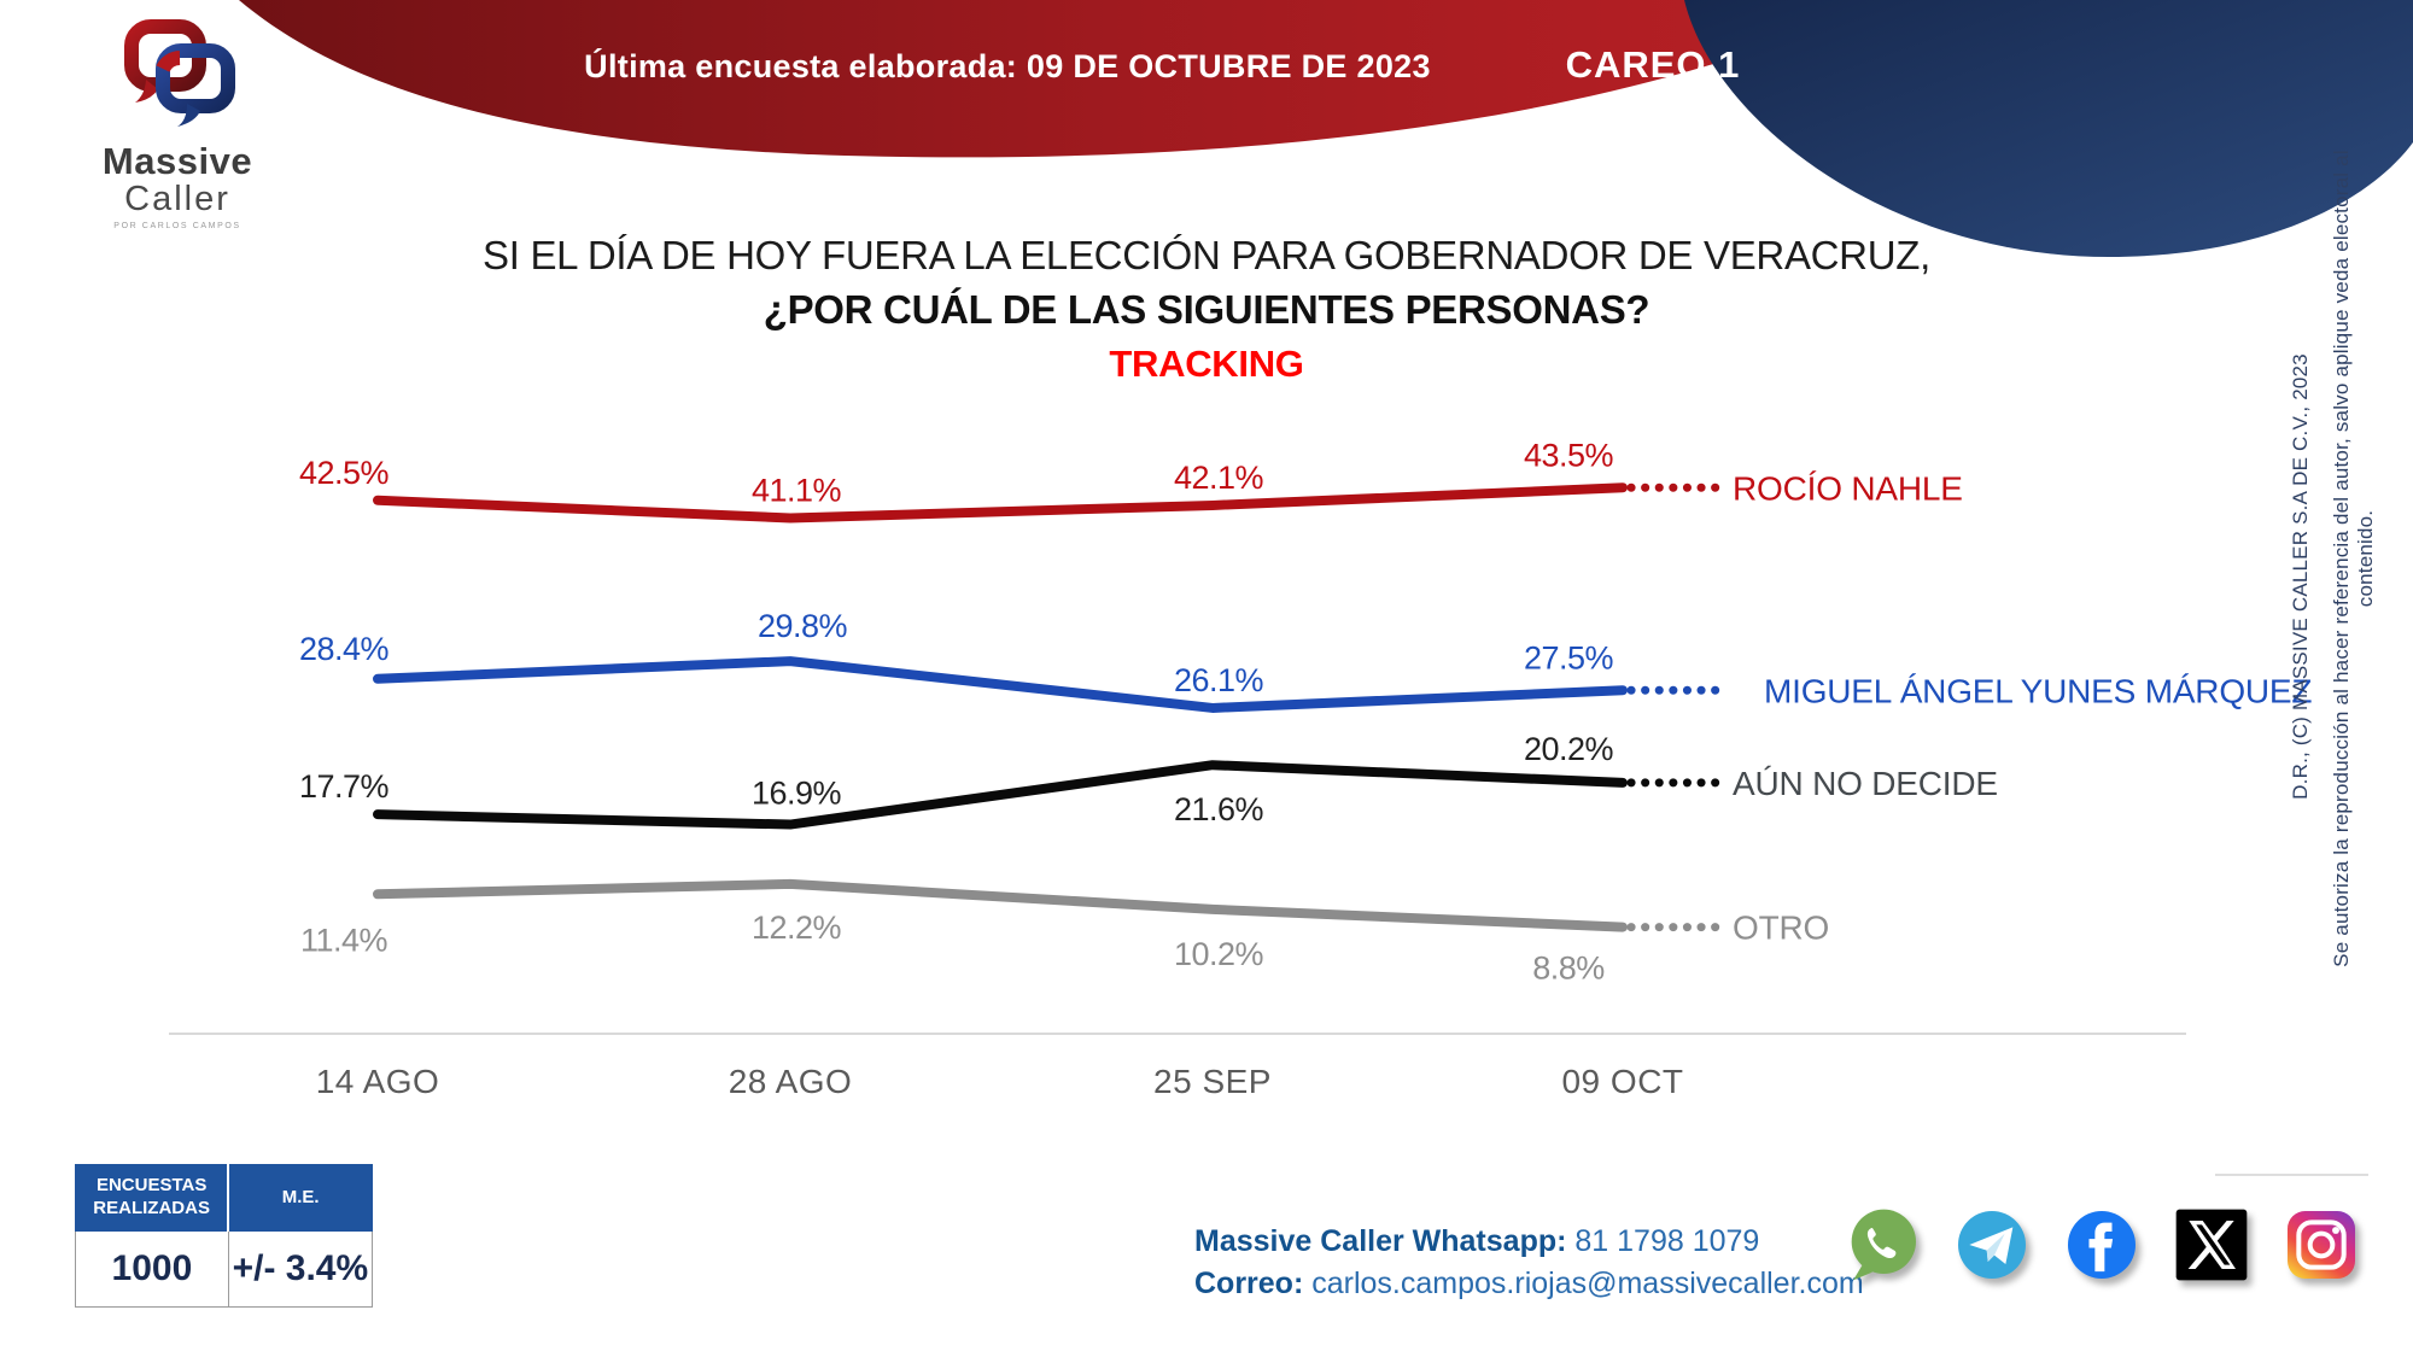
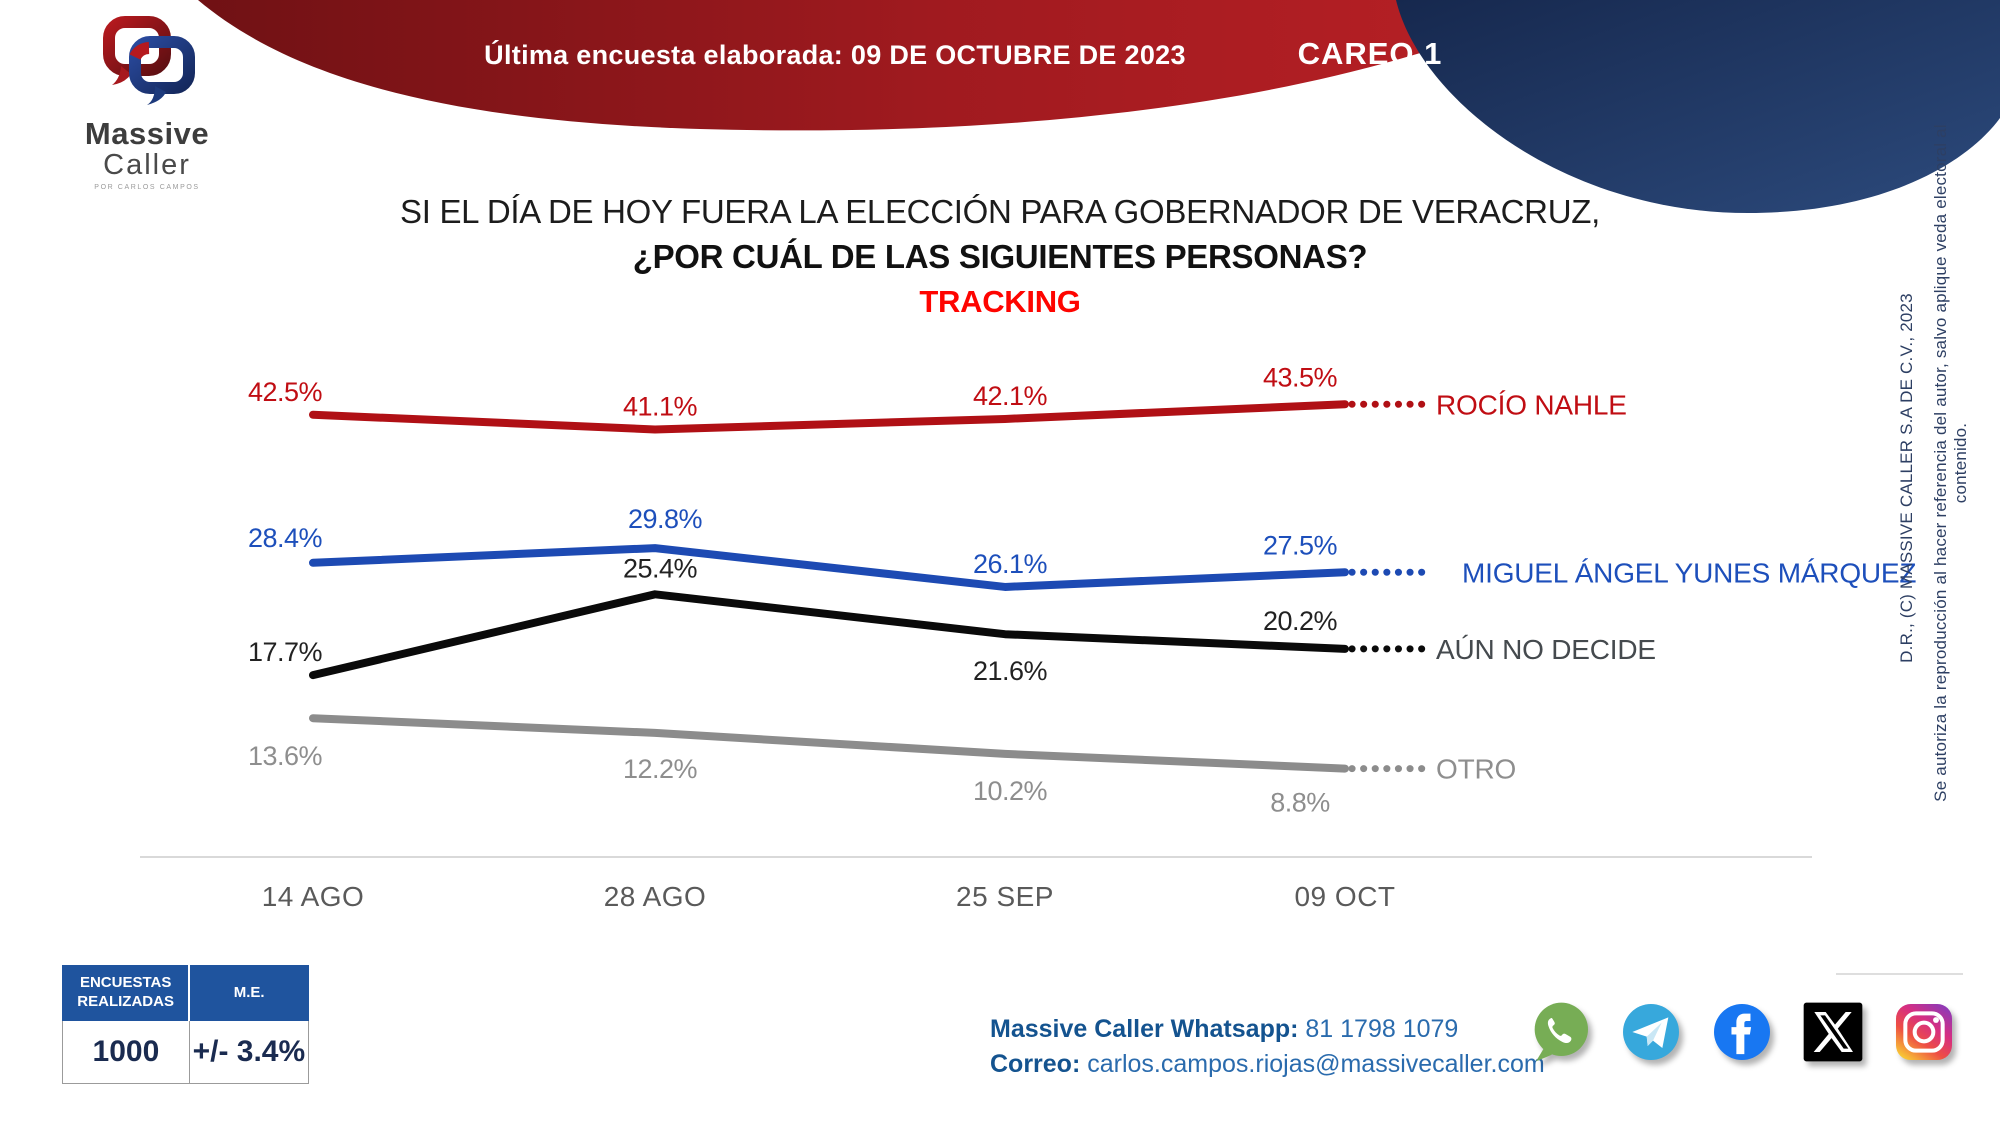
OTRO/14 AGO: 11.4% -> 13.6%
AÚN NO DECIDE/28 AGO: 16.9% -> 25.4%
